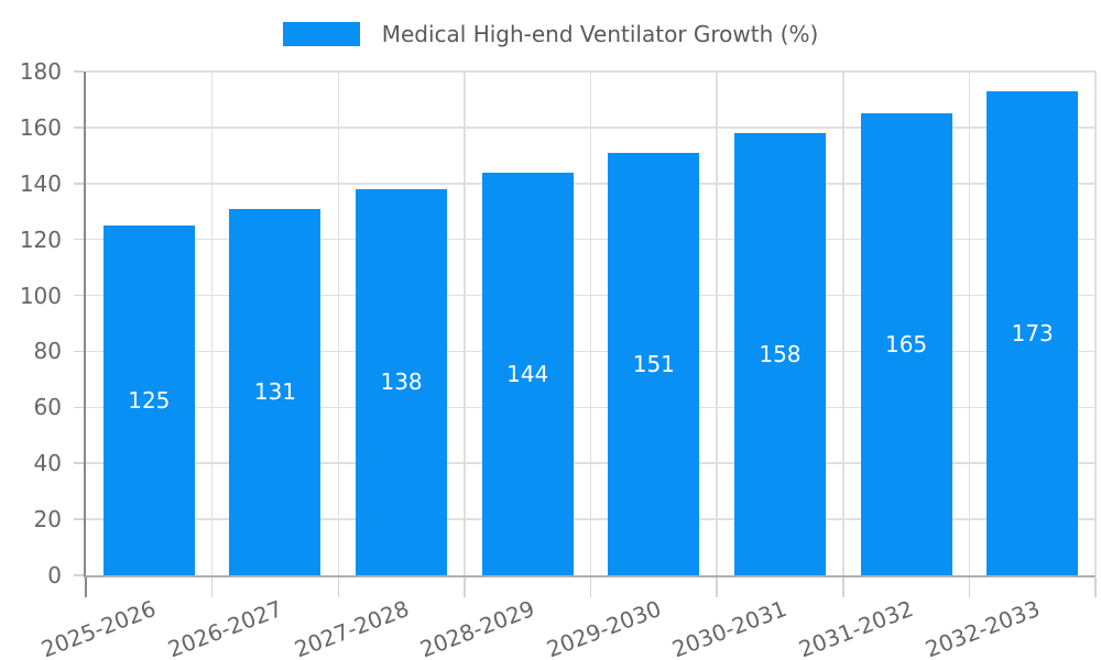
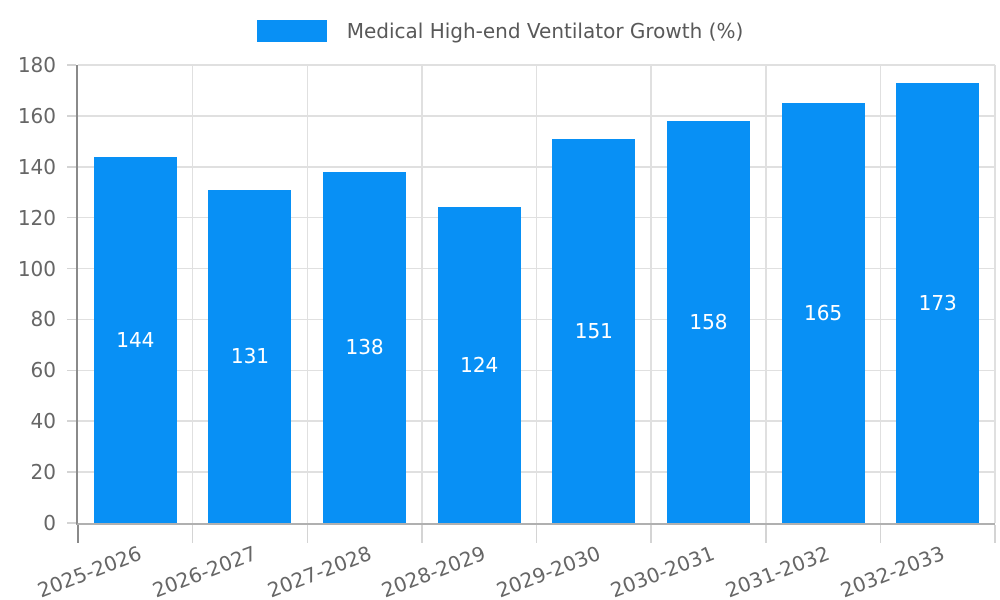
2025-2026: 125 -> 144
2028-2029: 144 -> 124
